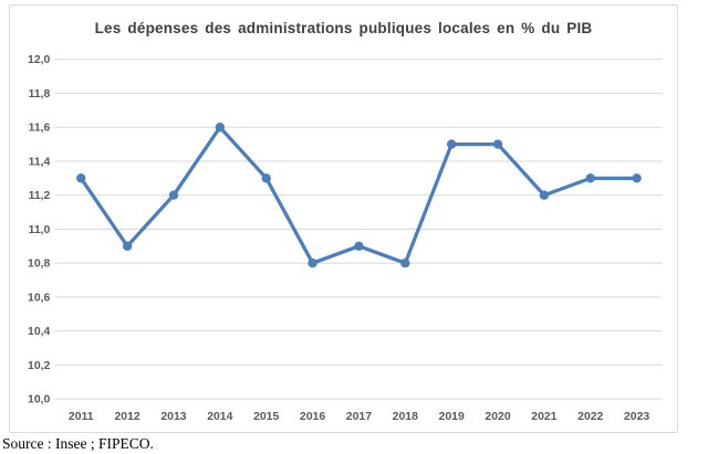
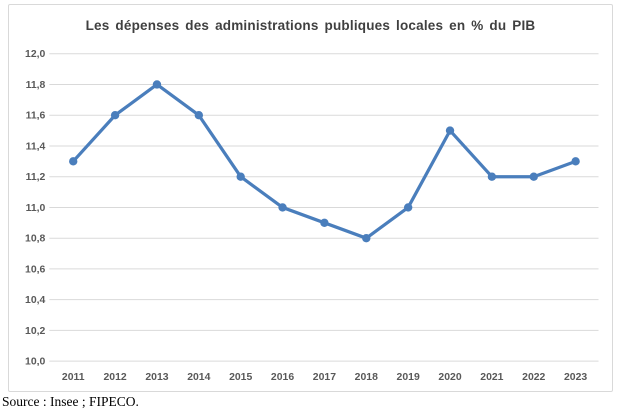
2012: 10,9 -> 11,6
2013: 11,2 -> 11,8
2015: 11,3 -> 11,2
2016: 10,8 -> 11,0
2019: 11,5 -> 11,0
2022: 11,3 -> 11,2
